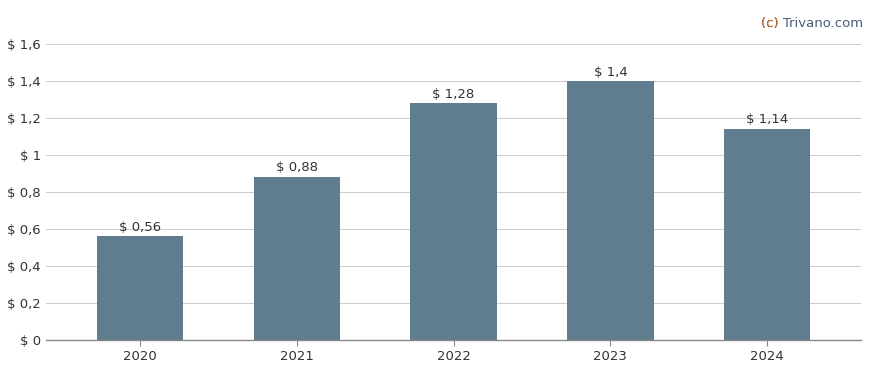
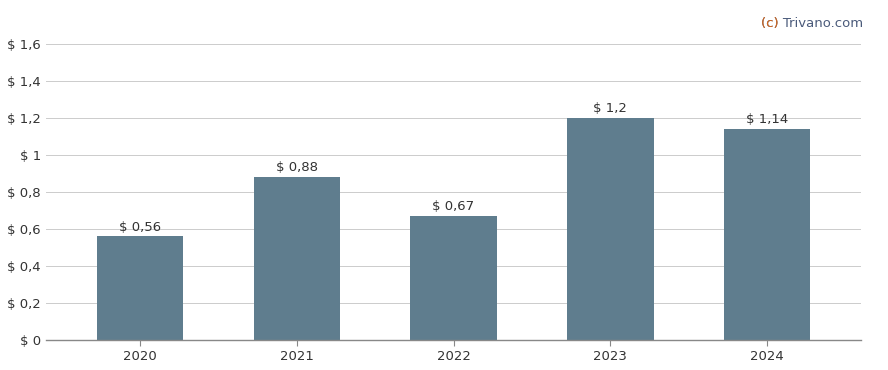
2022: 1,28 -> 0,67
2023: 1,4 -> 1,2
